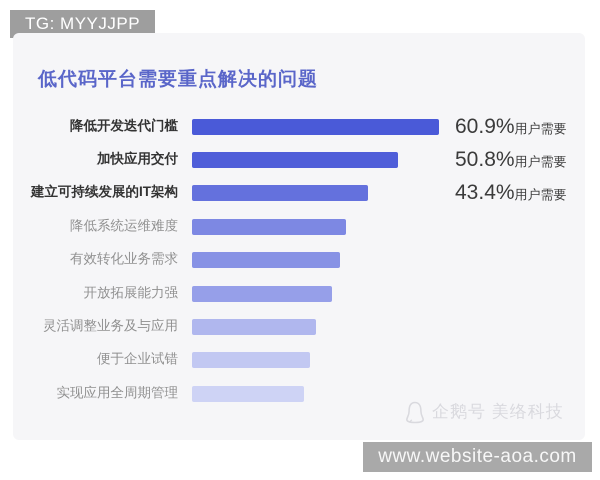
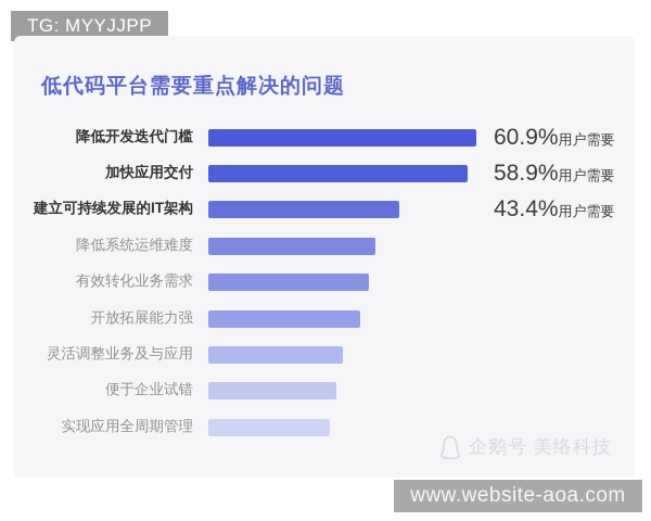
加快应用交付: 50.8% -> 58.9%
